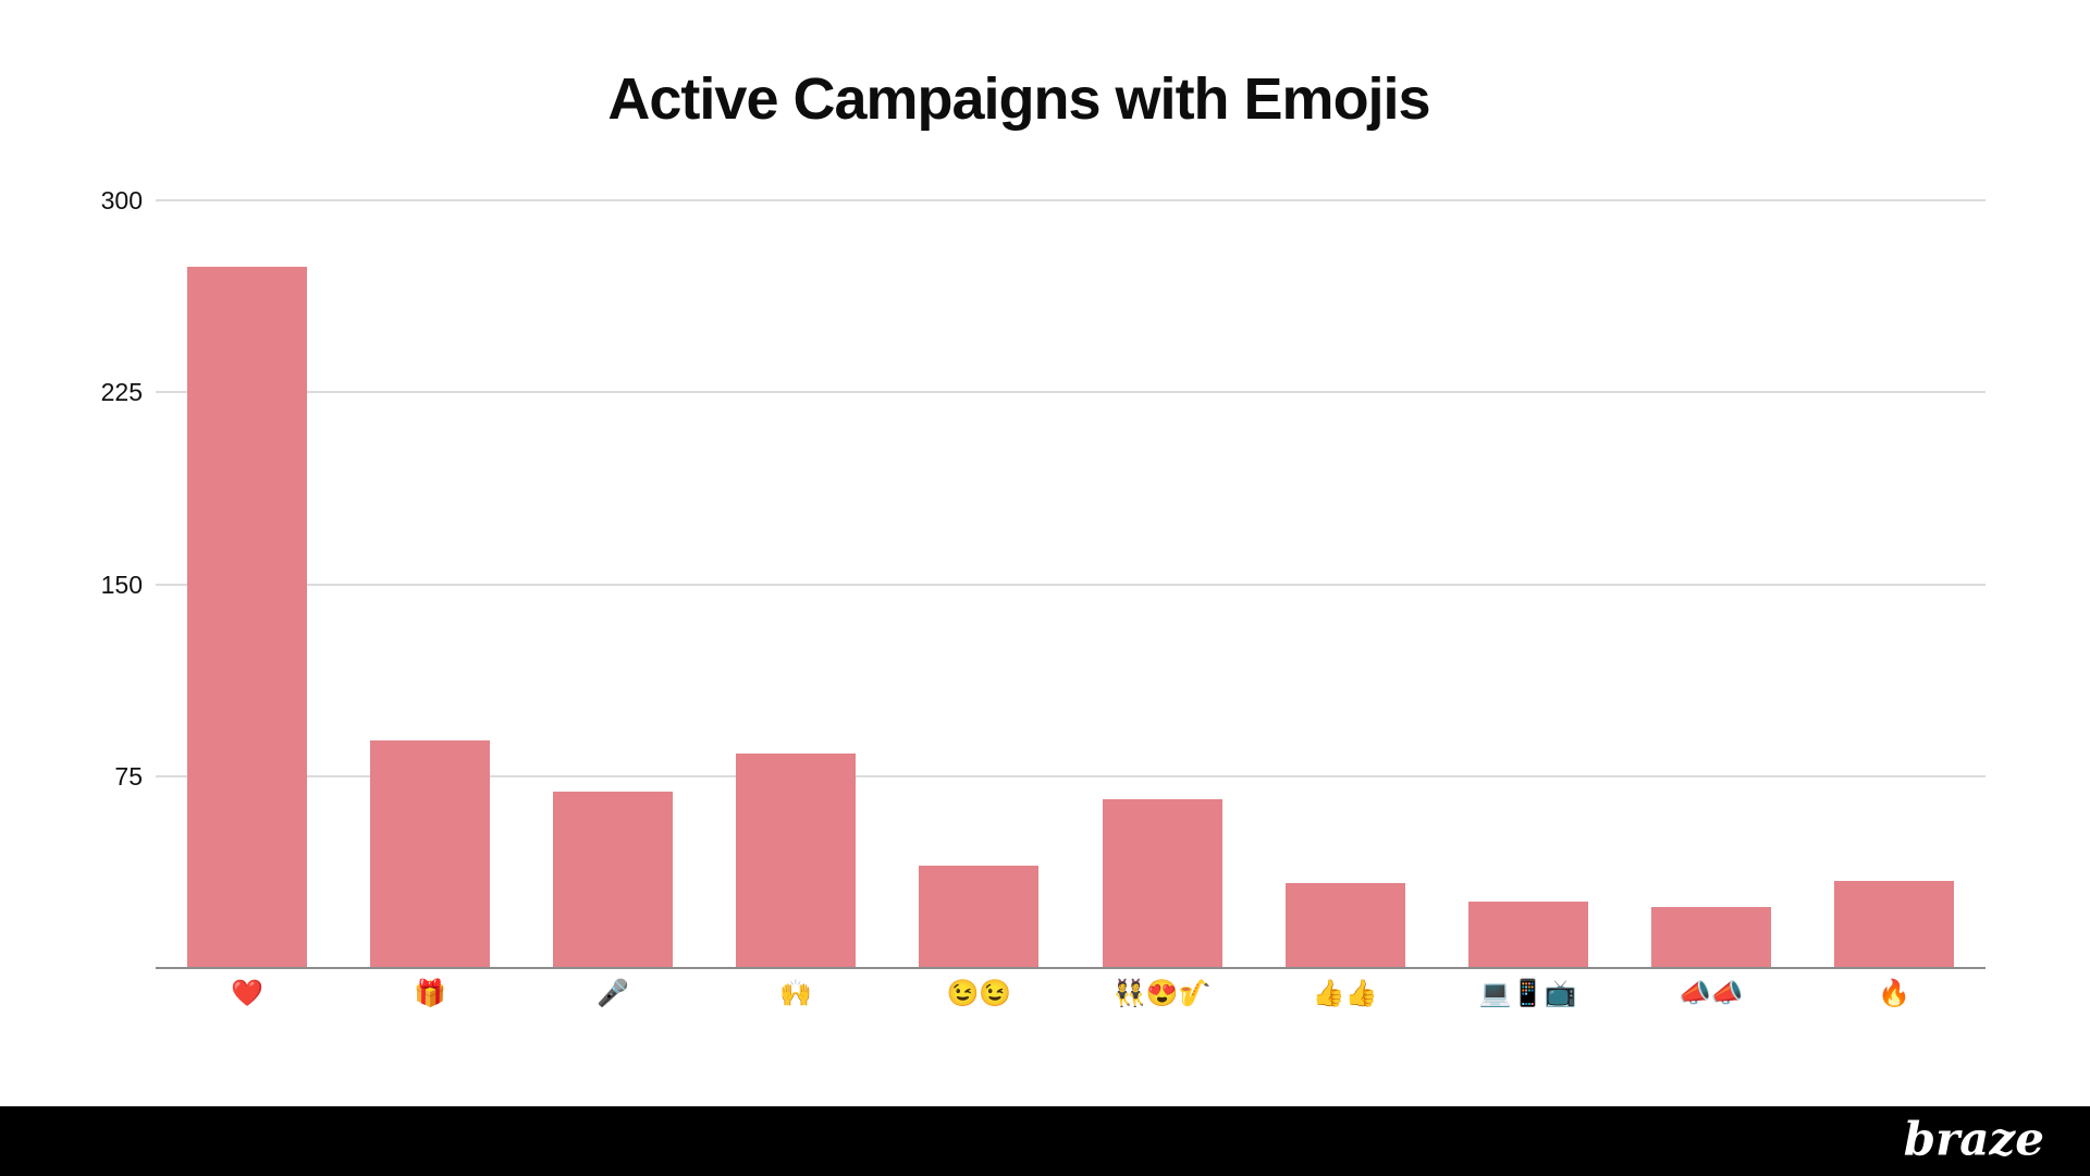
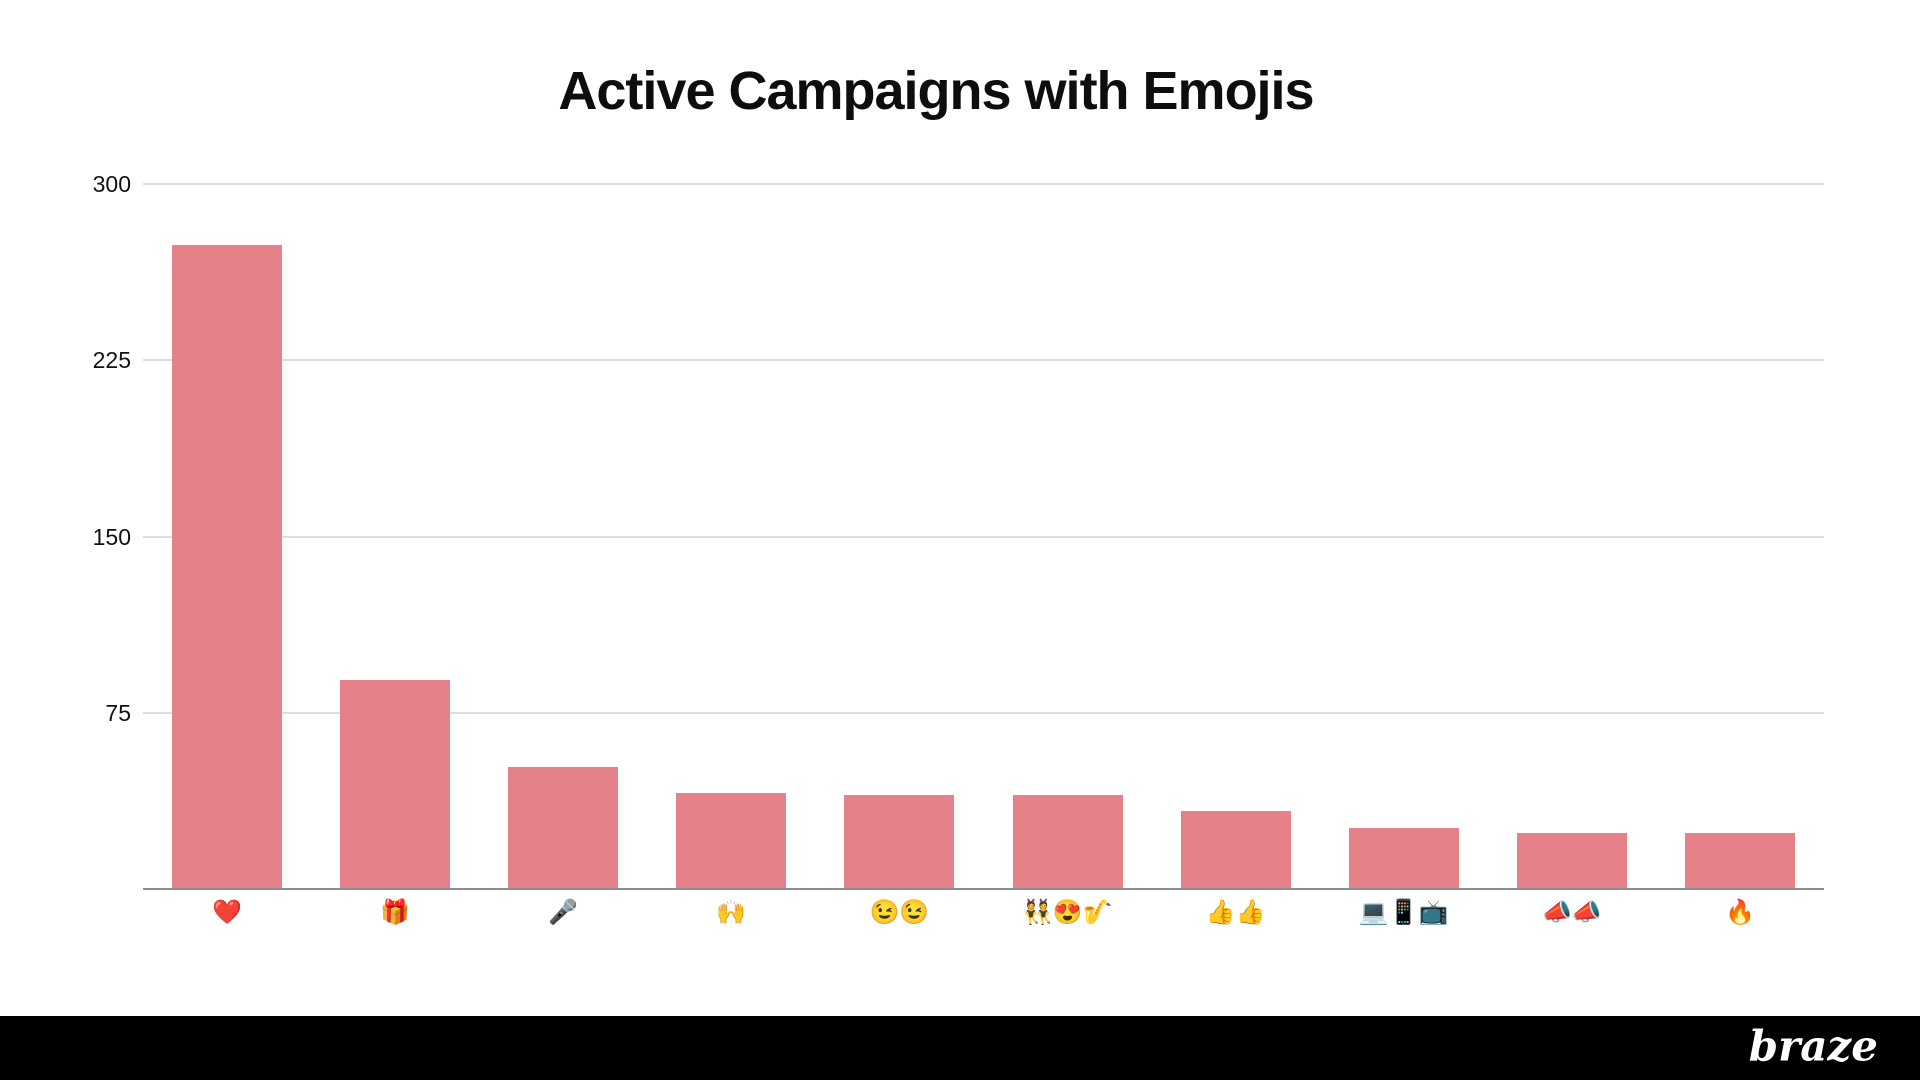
🎤: 69 -> 52
🙌: 84 -> 41
👯😍🎷: 66 -> 40
🔥: 34 -> 24
